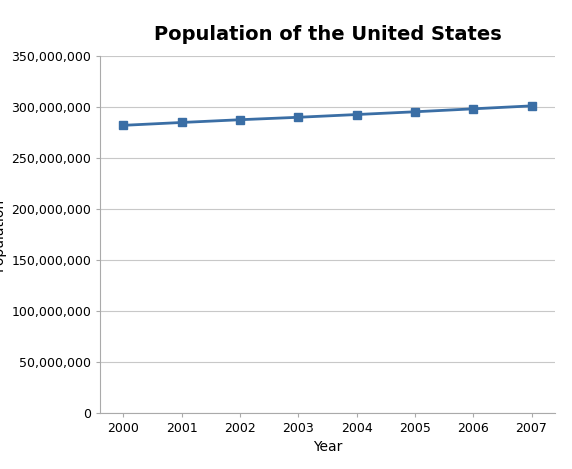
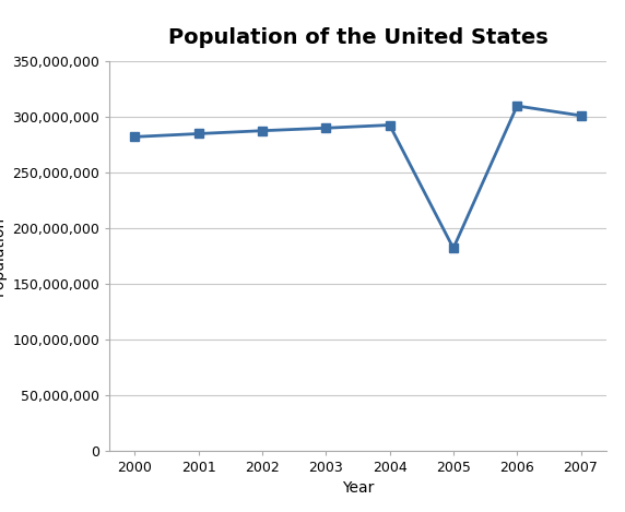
2005: 296,000,000 -> 182,000,000
2006: 298,000,000 -> 310,000,000
